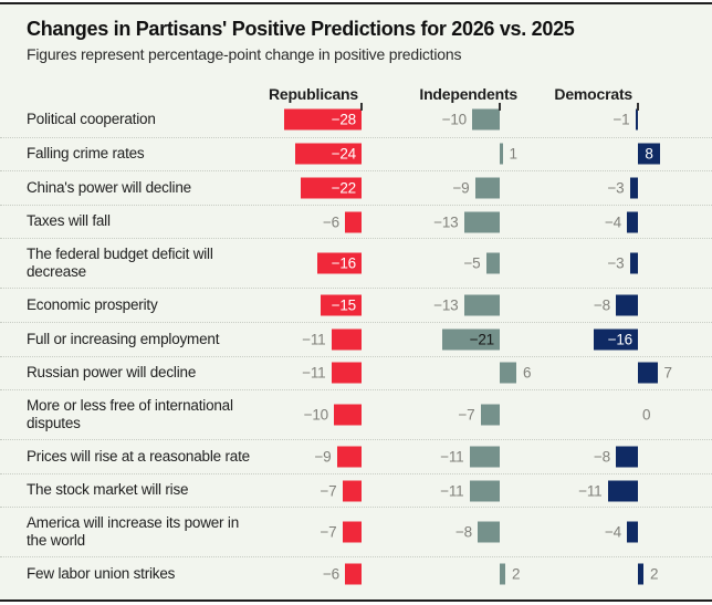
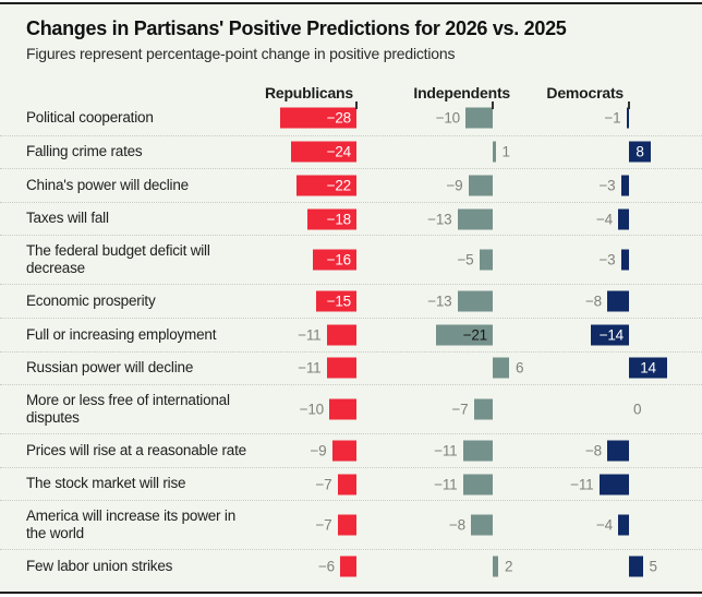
Republicans/Taxes will fall: −6 -> −18
Democrats/Full or increasing employment: −16 -> −14
Democrats/Russian power will decline: 7 -> 14
Democrats/Few labor union strikes: 2 -> 5
